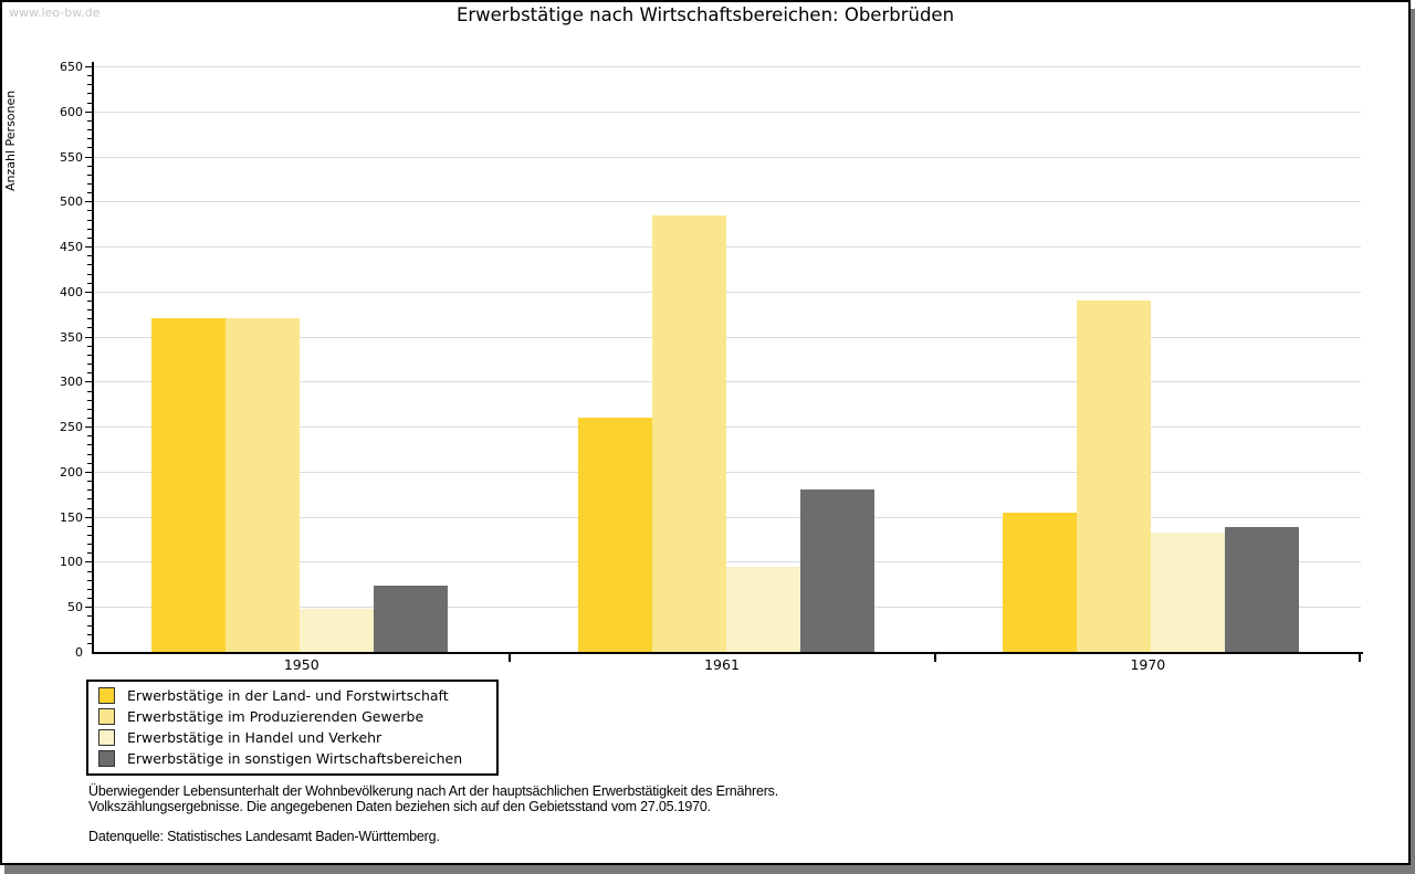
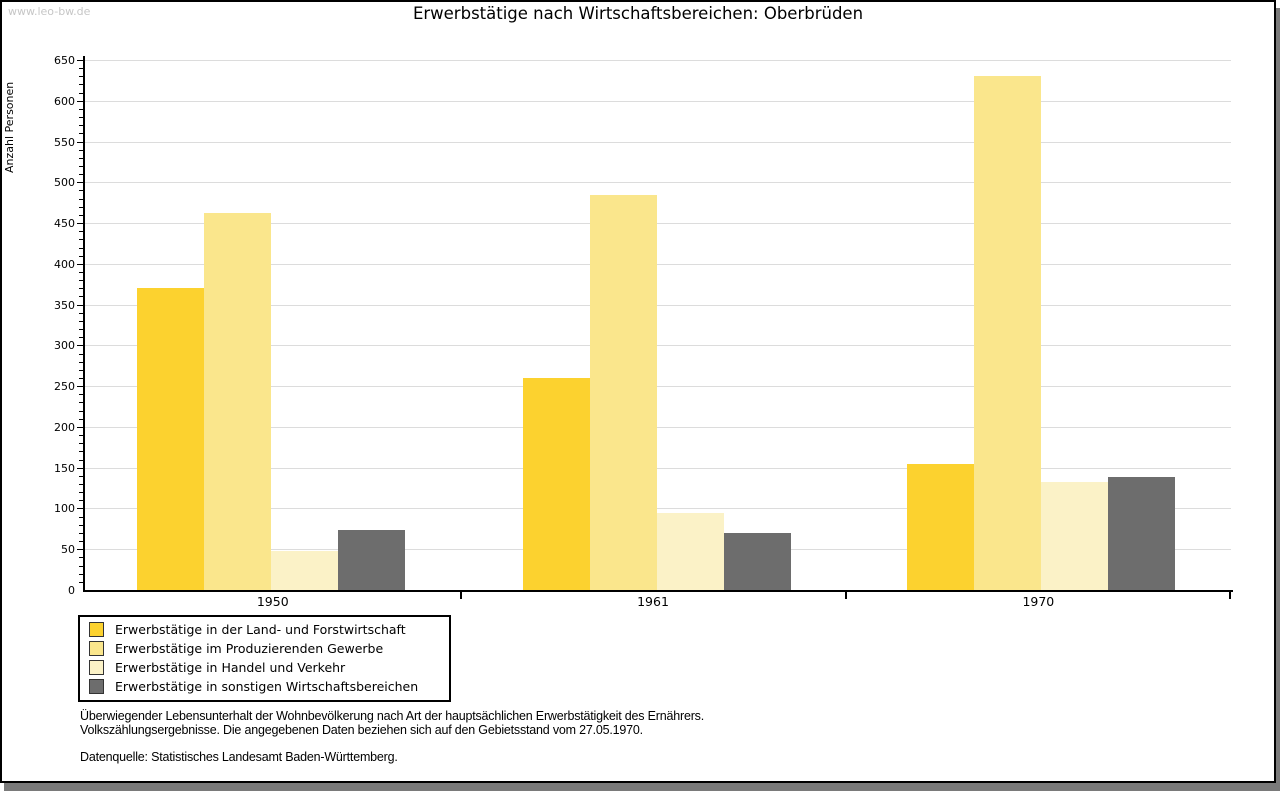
Erwerbstätige im Produzierenden Gewerbe/1950: 370 -> 460
Erwerbstätige in sonstigen Wirtschaftsbereichen/1961: 180 -> 70
Erwerbstätige im Produzierenden Gewerbe/1970: 390 -> 630
